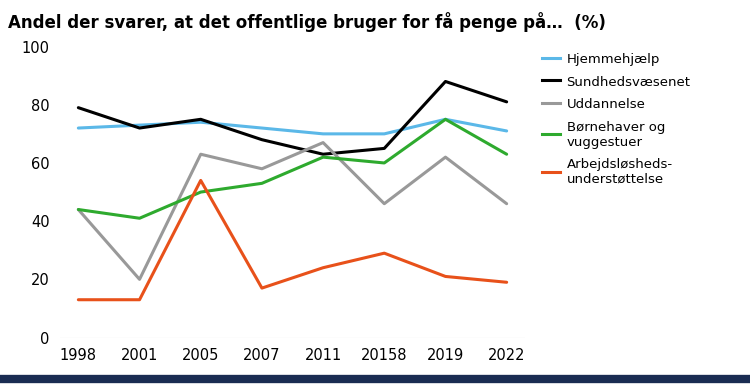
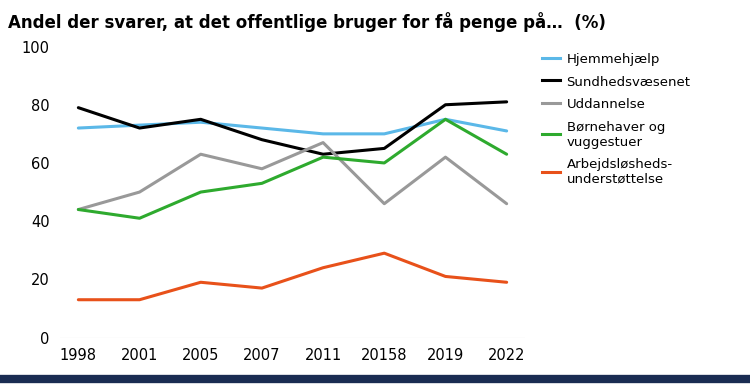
Uddannelse/2001: 20 -> 50
Arbejdsløsheds- understøttelse/2005: 54 -> 19
Sundhedsvæsenet/2019: 88 -> 80
